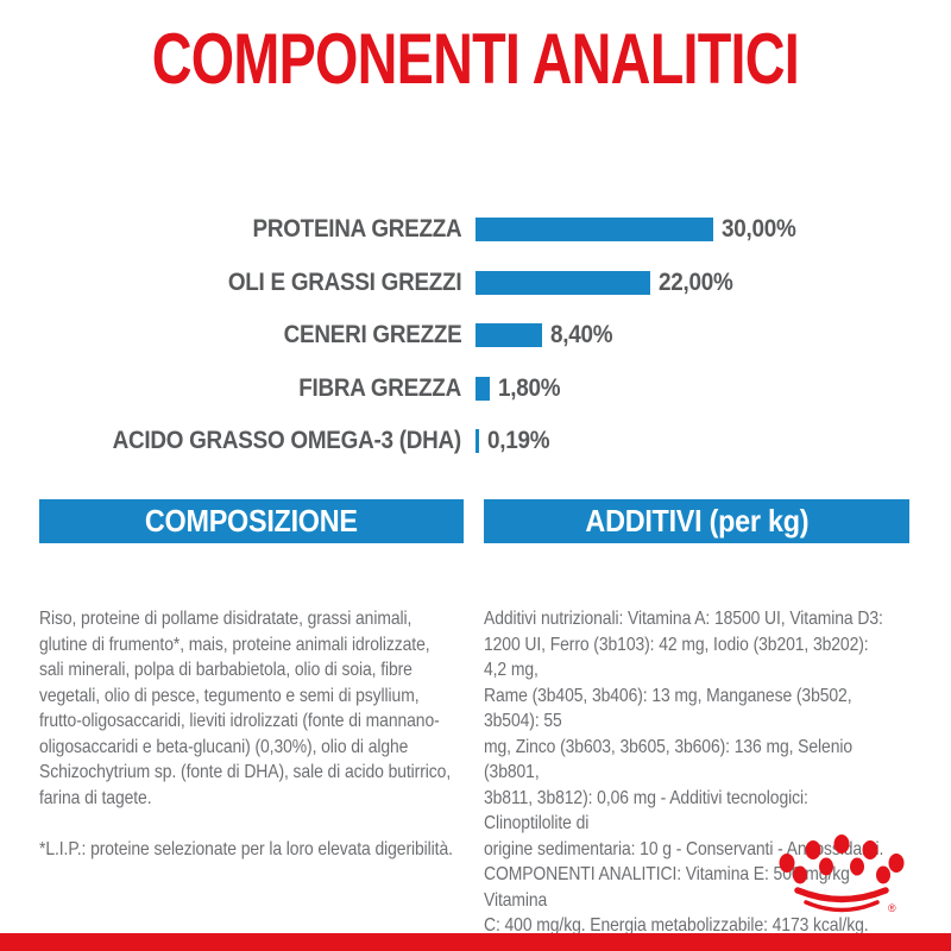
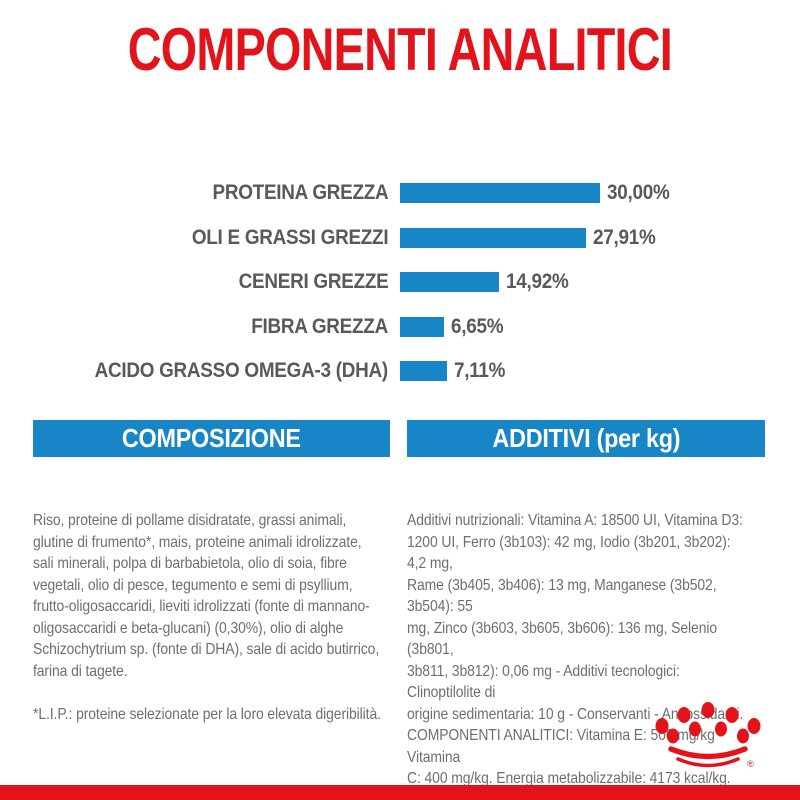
OLI E GRASSI GREZZI: 22,00% -> 27,91%
CENERI GREZZE: 8,40% -> 14,92%
FIBRA GREZZA: 1,80% -> 6,65%
ACIDO GRASSO OMEGA-3 (DHA): 0,19% -> 7,11%
